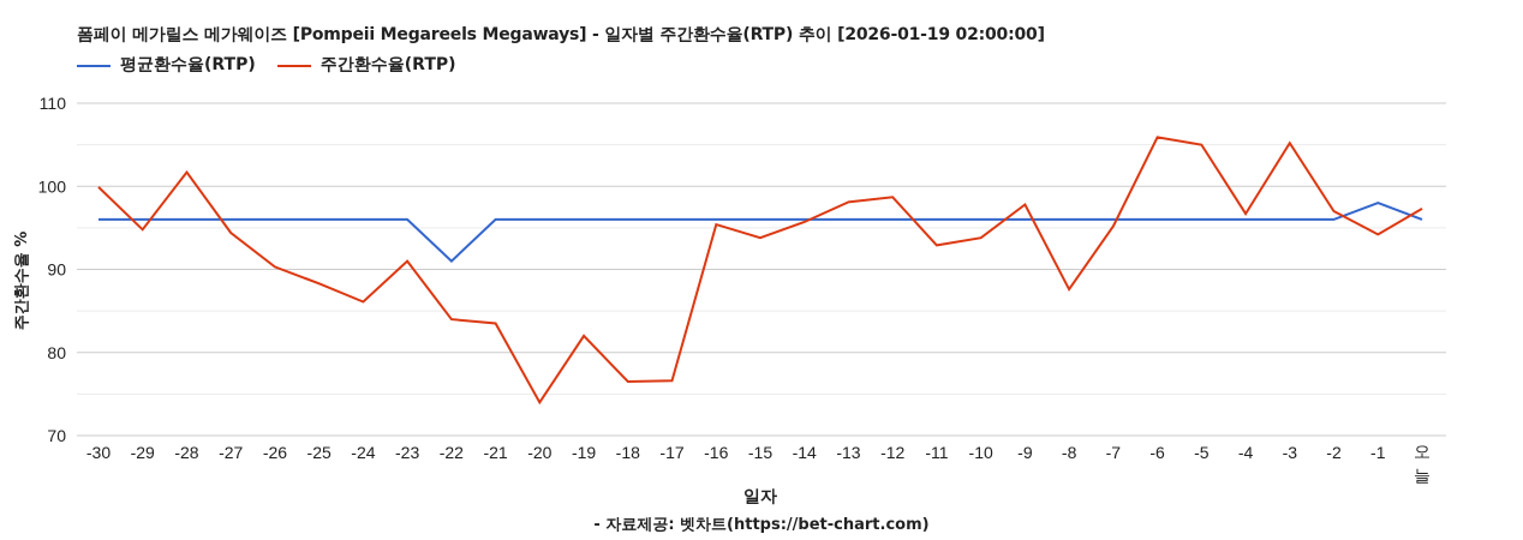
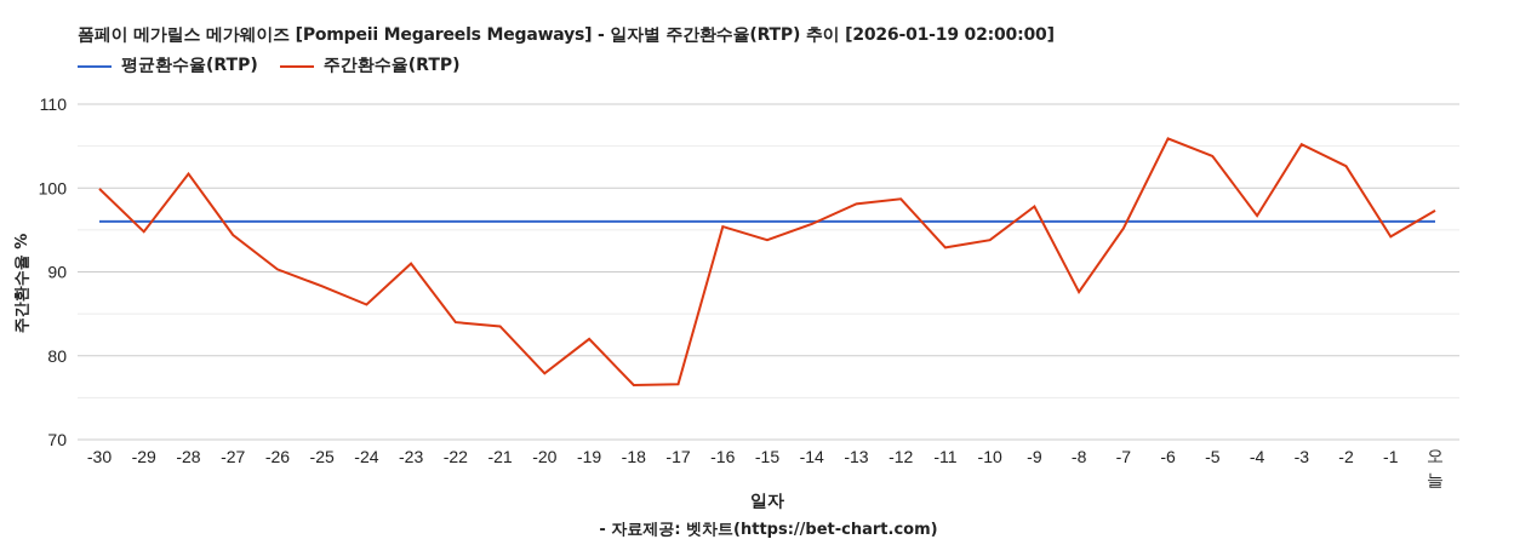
평균환수율(RTP)/-22: 91 -> 96
주간환수율(RTP)/-20: 74 -> 78
주간환수율(RTP)/-5: 105 -> 104
주간환수율(RTP)/-2: 97 -> 103
평균환수율(RTP)/-1: 98 -> 96
